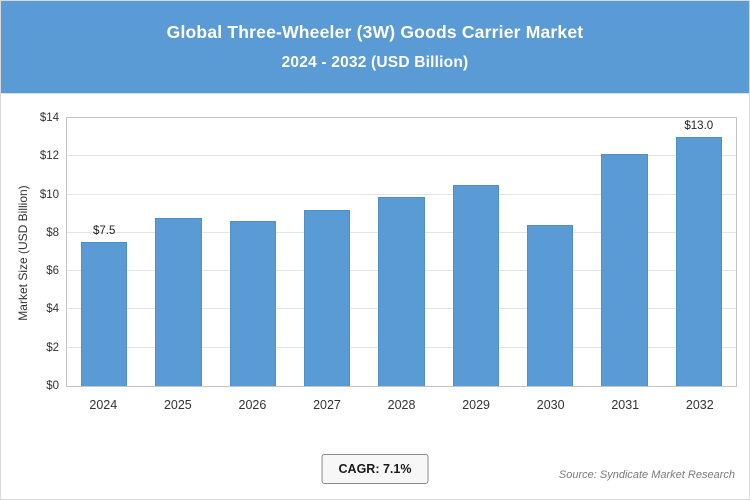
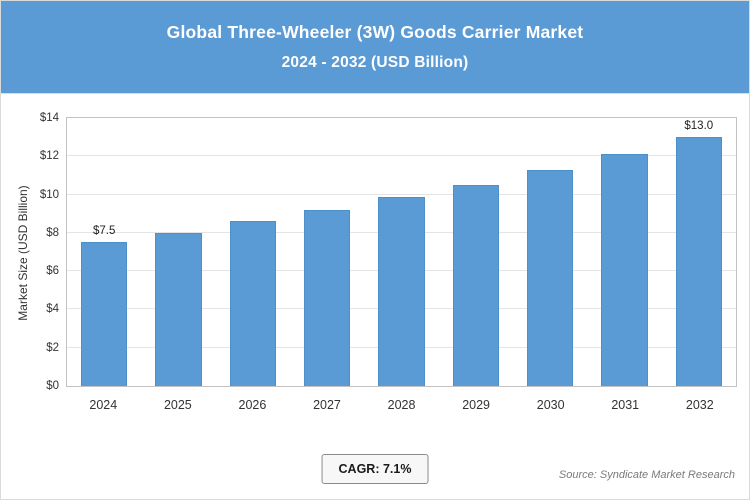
2025: $8.8 -> $8.0
2030: $8.4 -> $11.3
